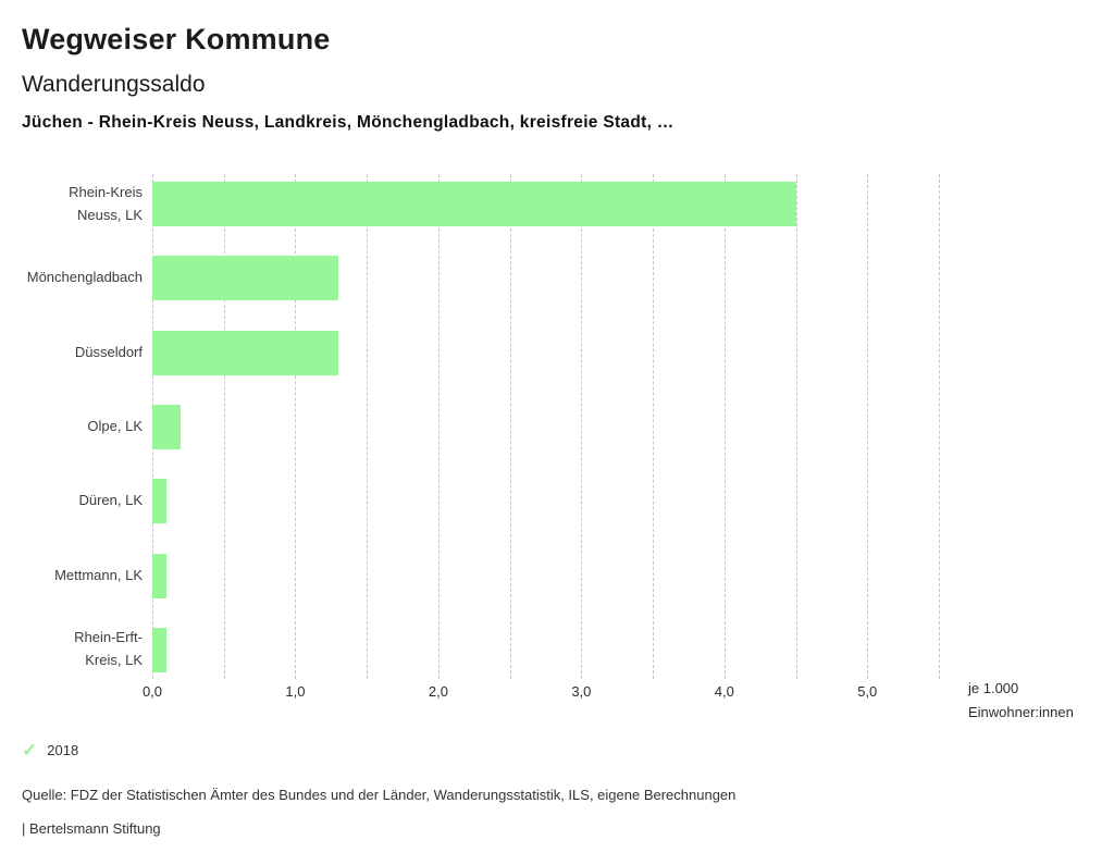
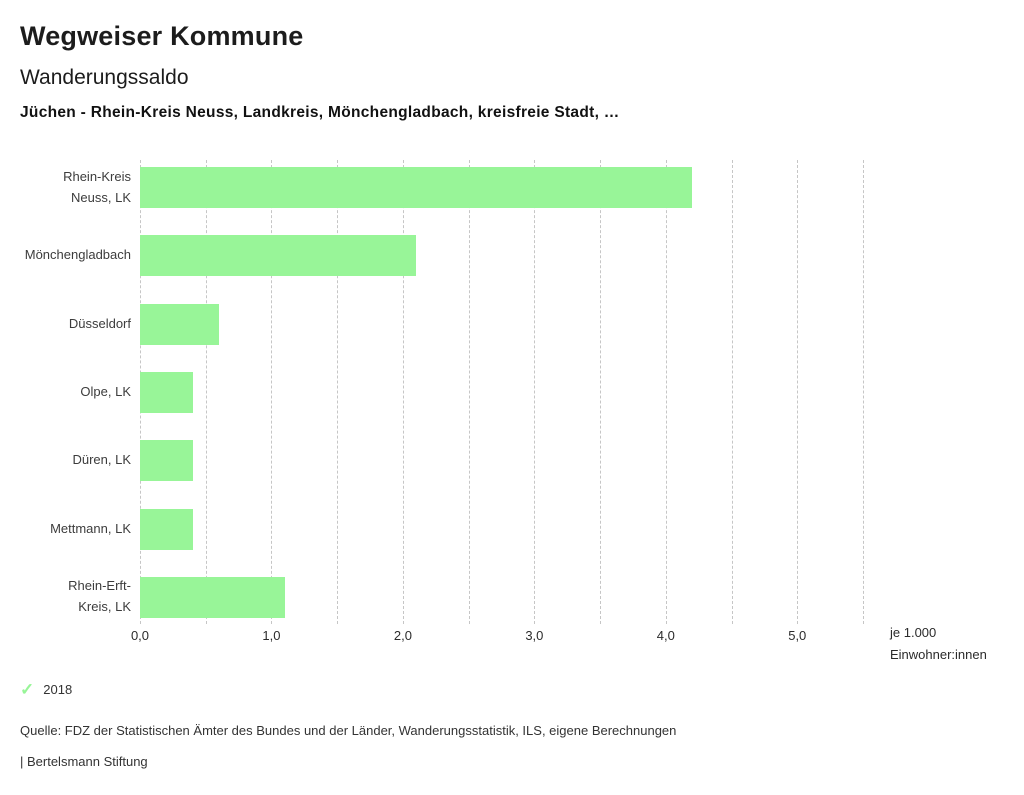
Rhein-Kreis Neuss, LK: 4,5 -> 4,2
Mönchengladbach: 1,3 -> 2,1
Düsseldorf: 1,3 -> 0,6
Olpe, LK: 0,2 -> 0,4
Düren, LK: 0,1 -> 0,4
Mettmann, LK: 0,1 -> 0,4
Rhein-Erft-Kreis, LK: 0,1 -> 1,1
